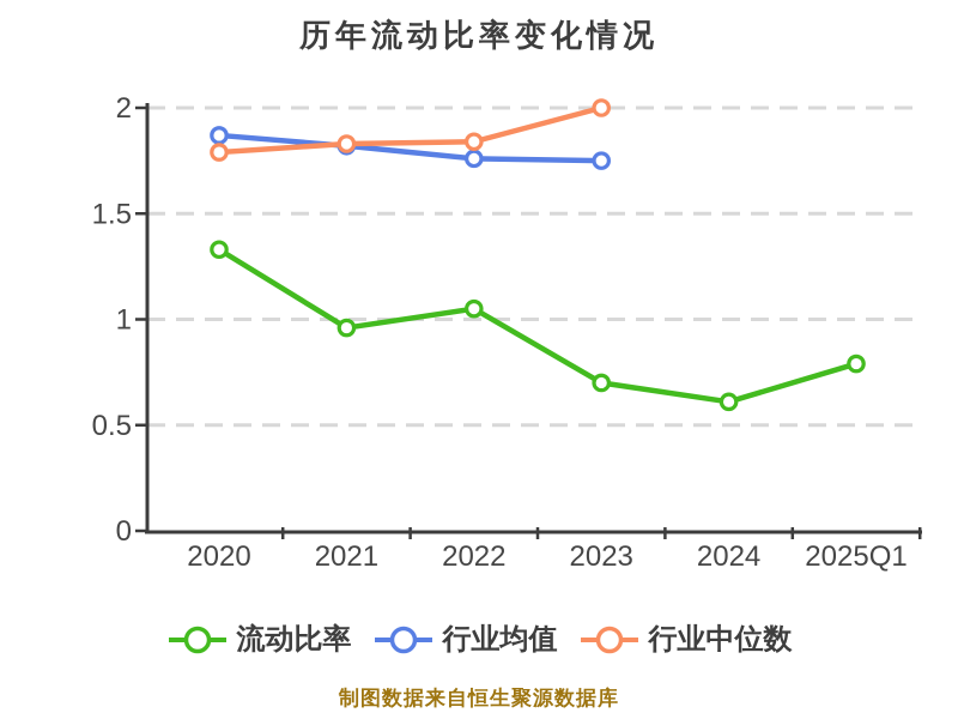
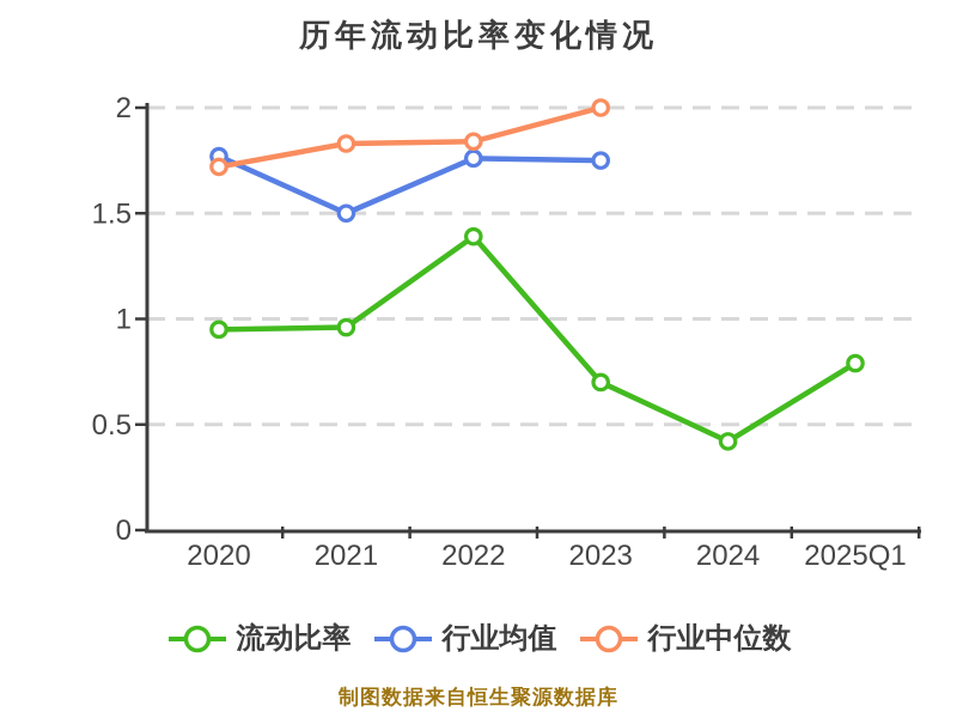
流动比率/2020: 1.33 -> 0.95
行业均值/2020: 1.87 -> 1.77
行业中位数/2020: 1.79 -> 1.72
行业均值/2021: 1.82 -> 1.50
流动比率/2022: 1.05 -> 1.39
流动比率/2024: 0.61 -> 0.42
